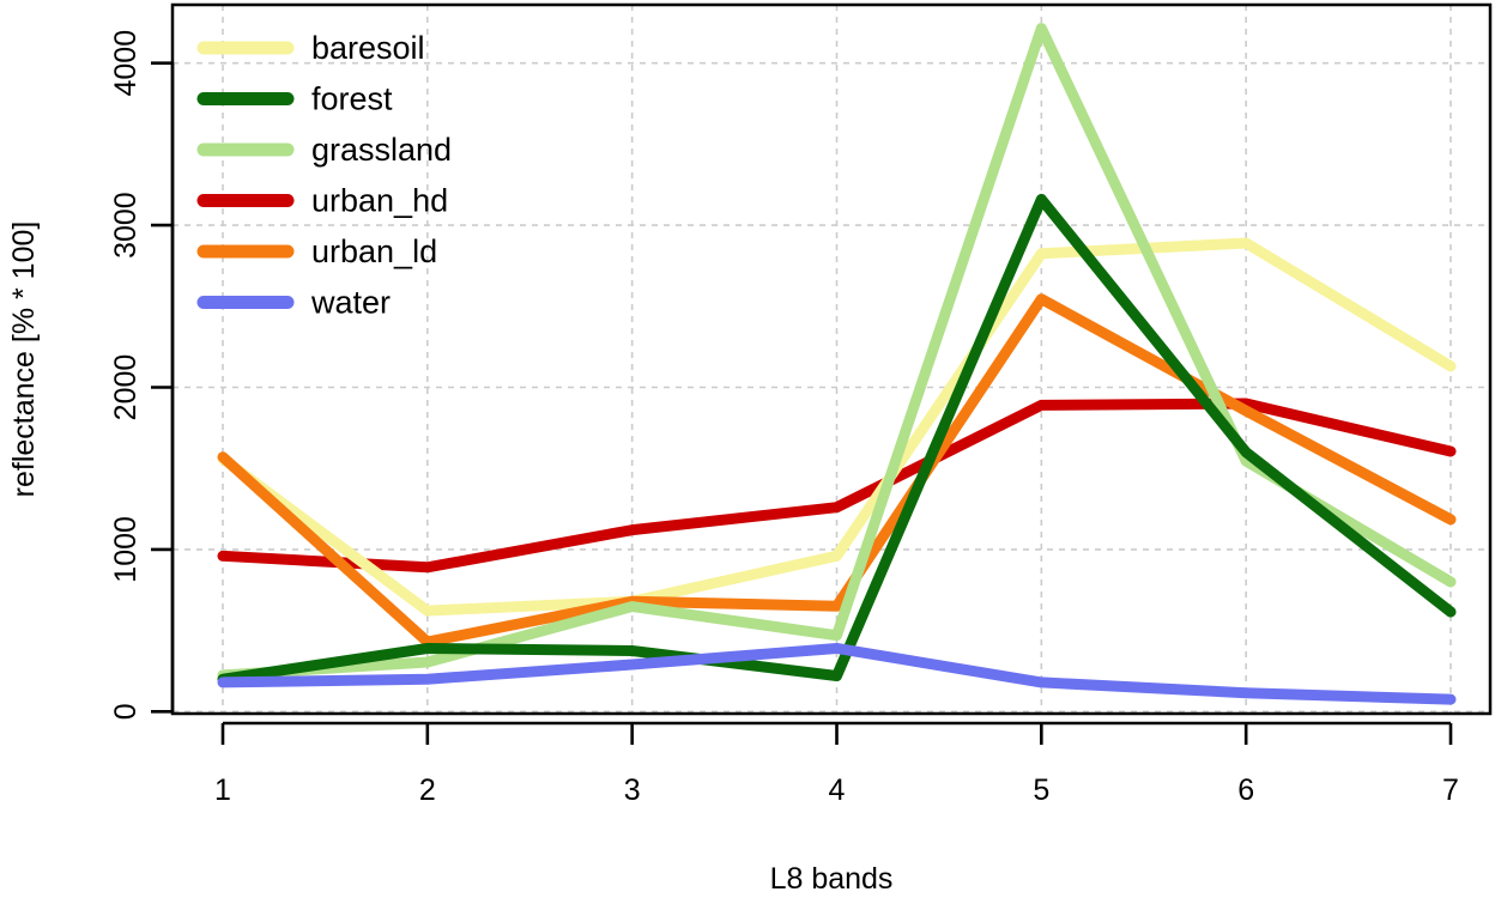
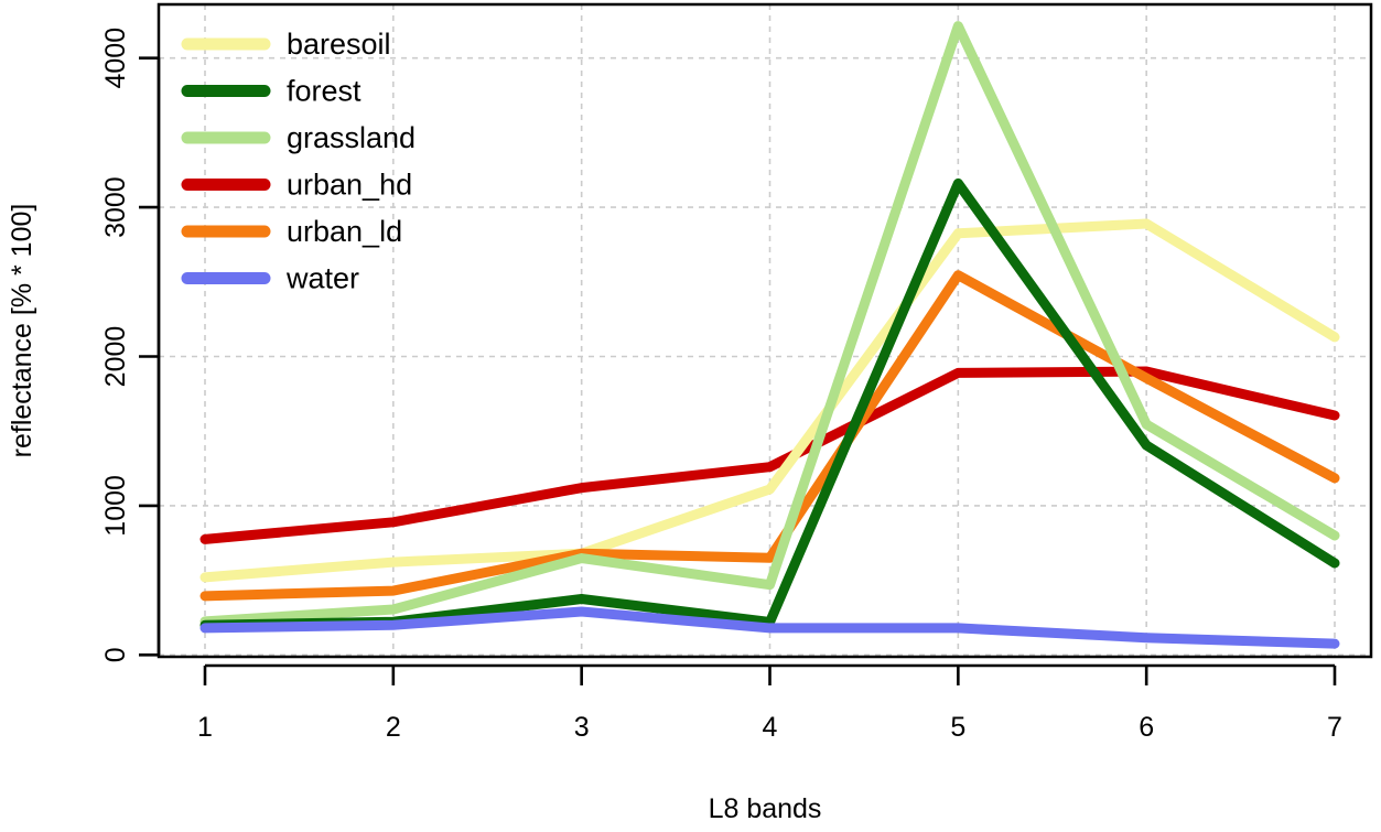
baresoil/1: 1560 -> 520
urban_hd/1: 960 -> 780
urban_ld/1: 1570 -> 400
forest/2: 390 -> 220
baresoil/4: 960 -> 1110
water/4: 390 -> 180
forest/6: 1600 -> 1400
